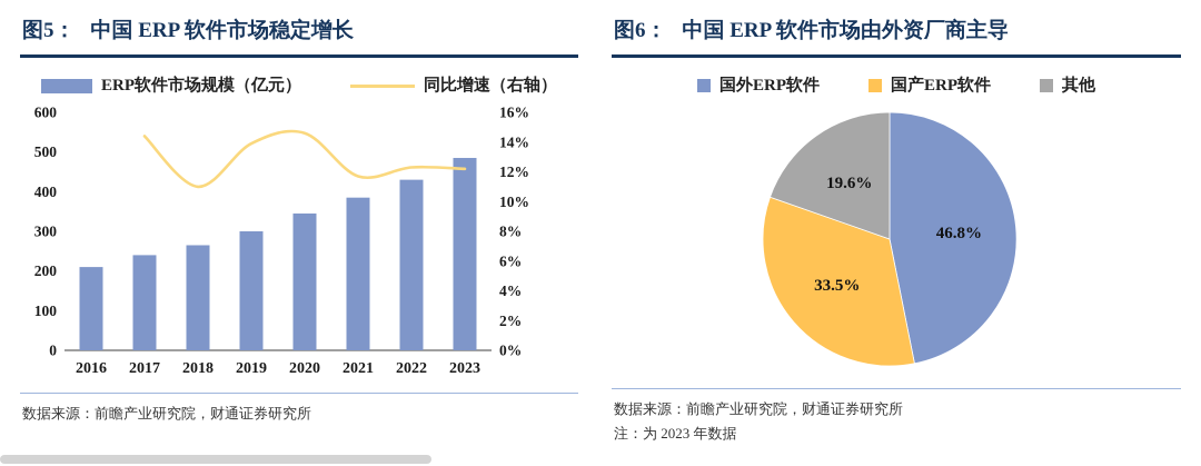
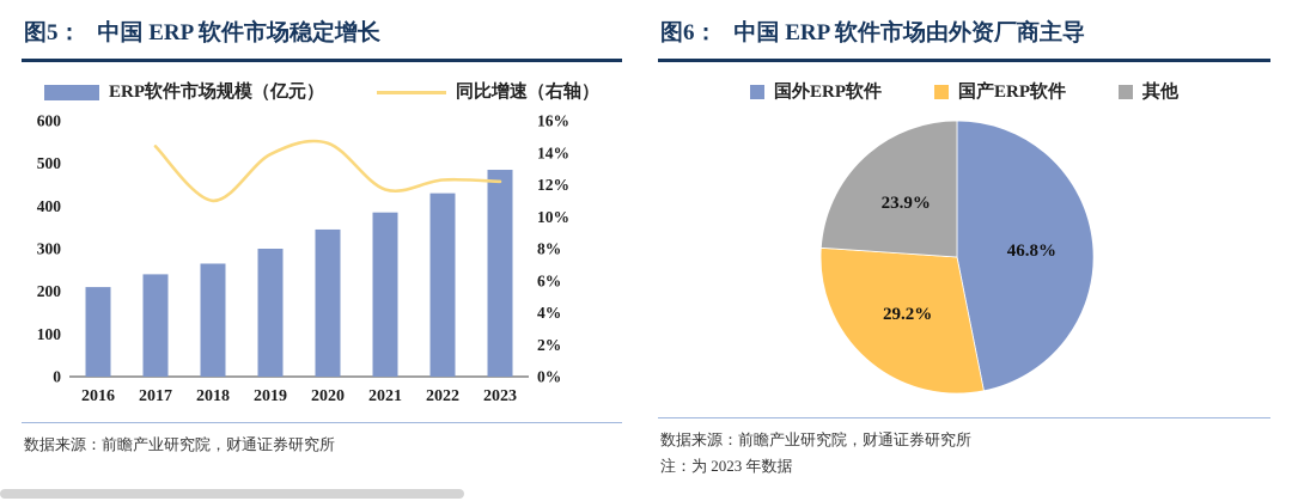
中国 ERP 软件市场由外资厂商主导/国产ERP软件: 33.5% -> 29.2%
中国 ERP 软件市场由外资厂商主导/其他: 19.6% -> 23.9%
